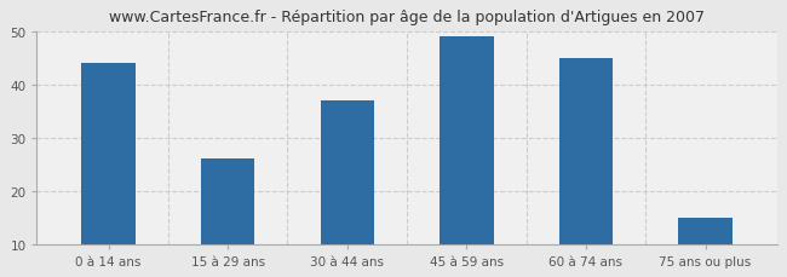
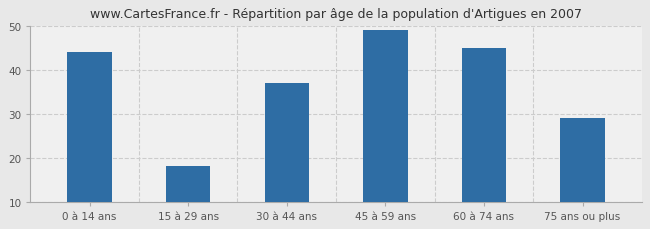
15 à 29 ans: 26 -> 18
75 ans ou plus: 15 -> 29
